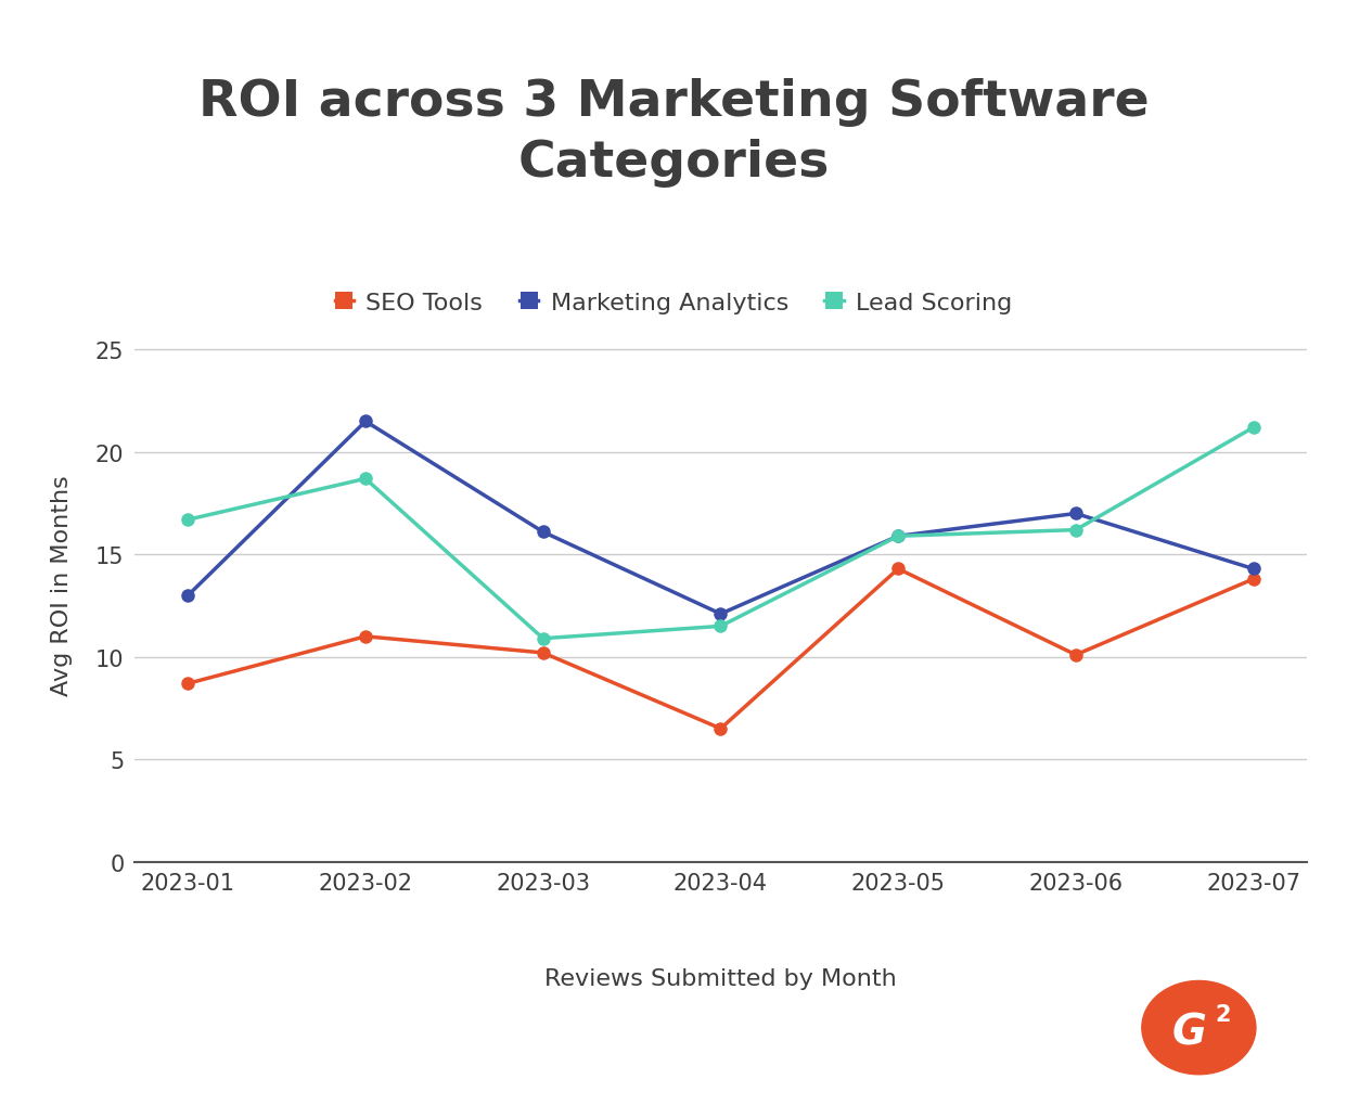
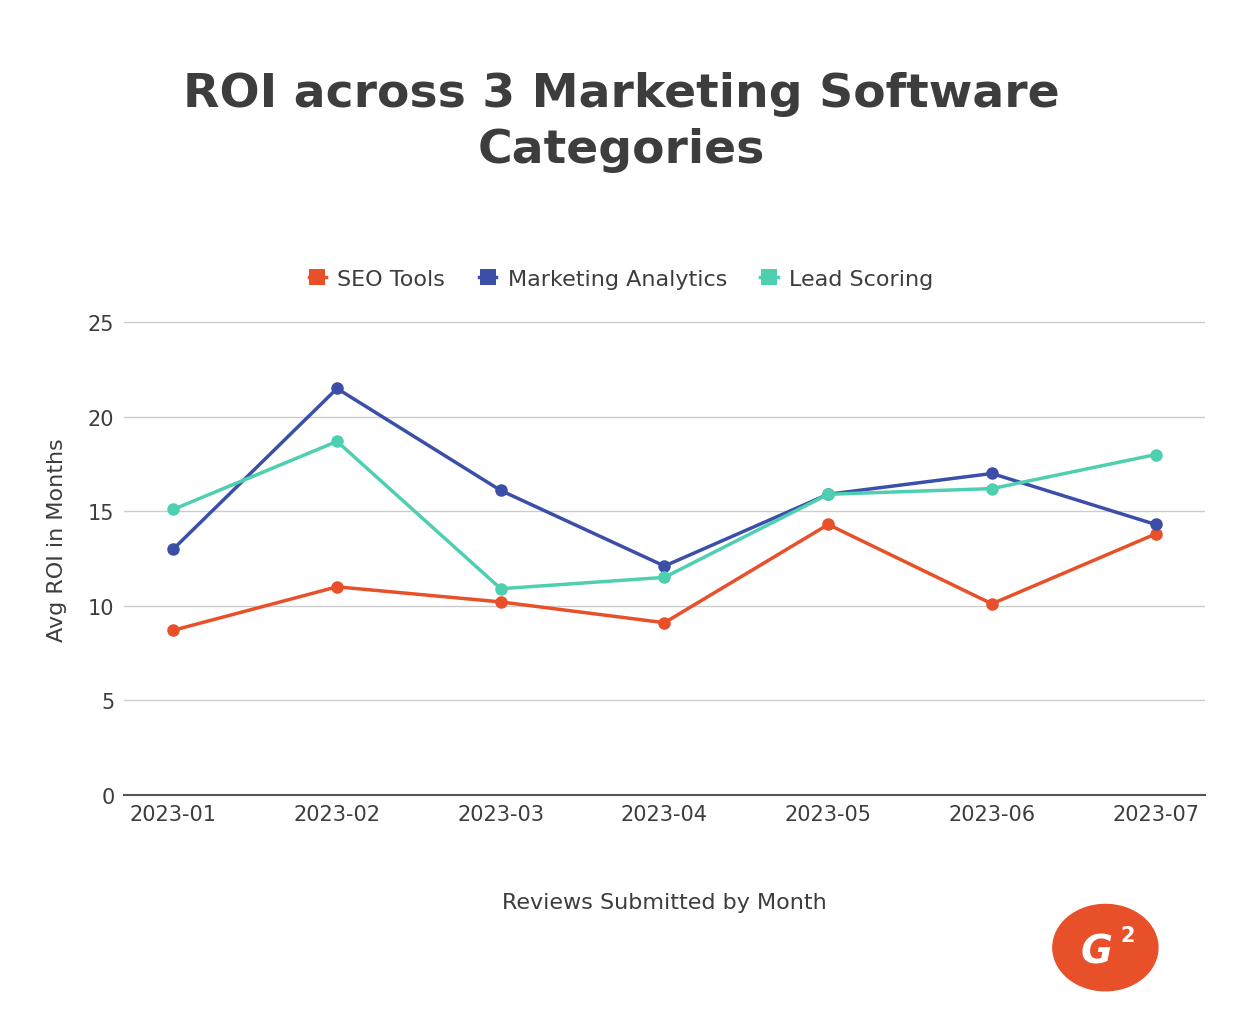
Lead Scoring/2023-01: 16.7 -> 15.1
SEO Tools/2023-04: 6.5 -> 9.1
Lead Scoring/2023-07: 21.2 -> 18.0
